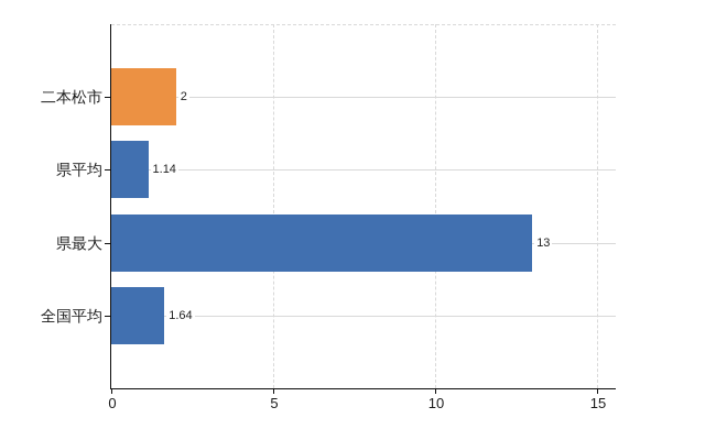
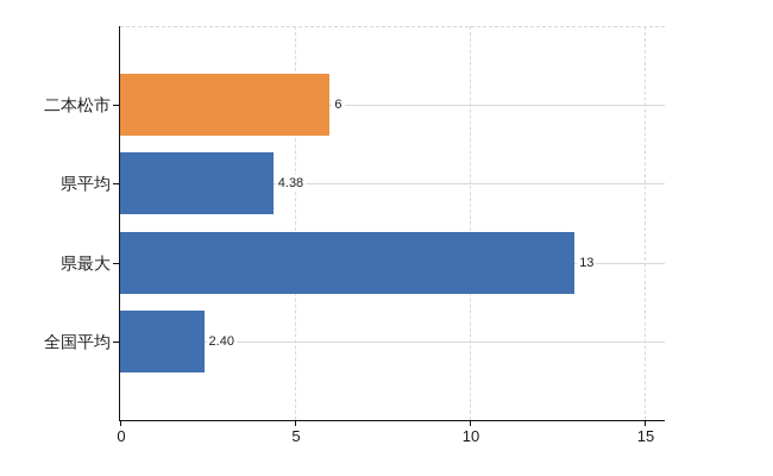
二本松市: 2 -> 6
県平均: 1.14 -> 4.38
全国平均: 1.64 -> 2.40
